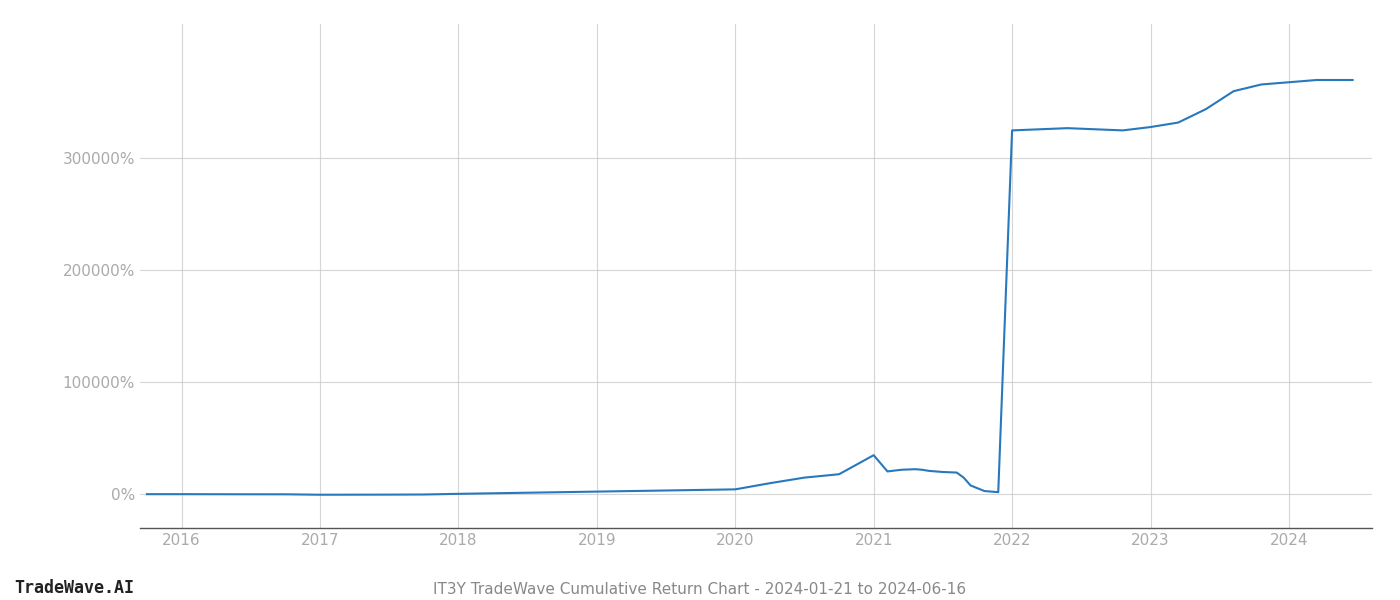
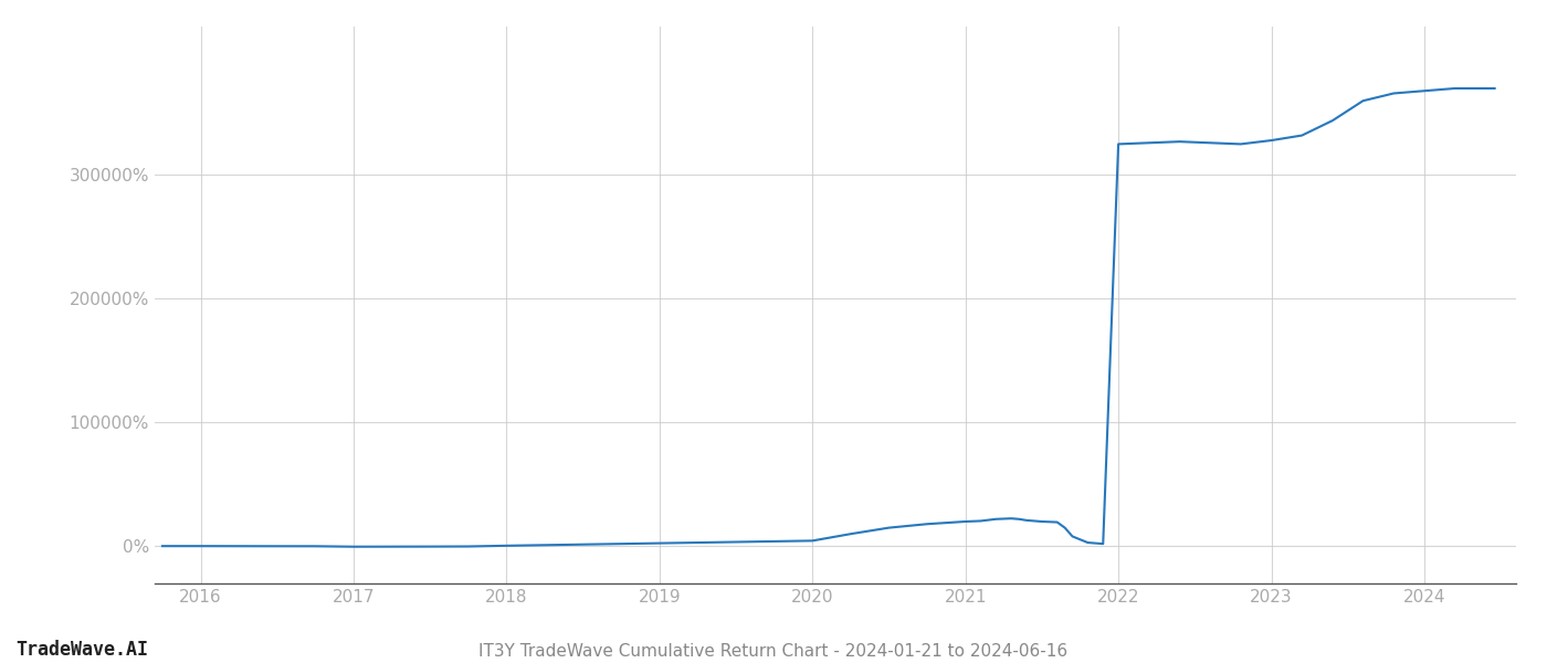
2021: 35000% -> 20000%
